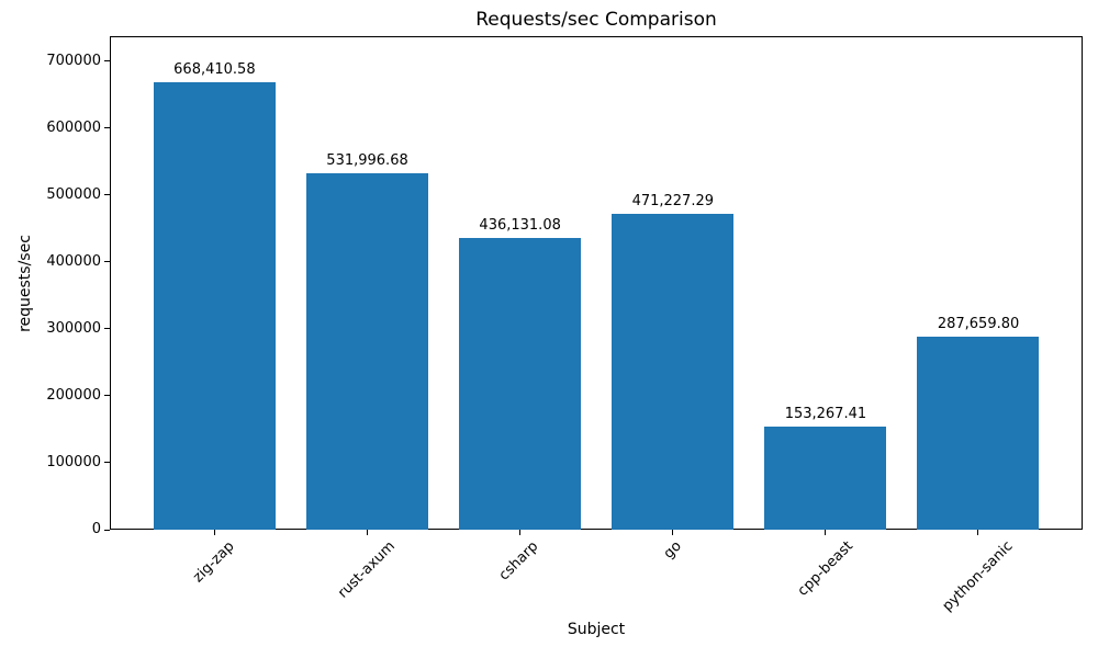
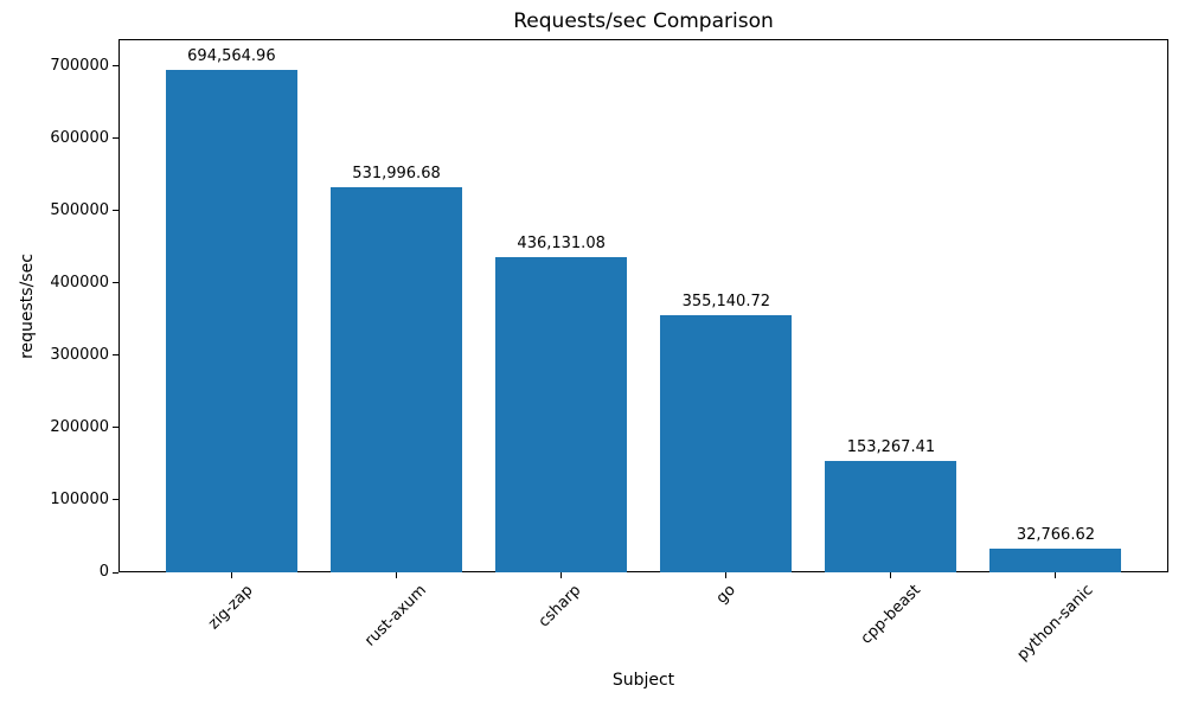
zig-zap: 668,410.58 -> 694,564.96
go: 471,227.29 -> 355,140.72
python-sanic: 287,659.80 -> 32,766.62
